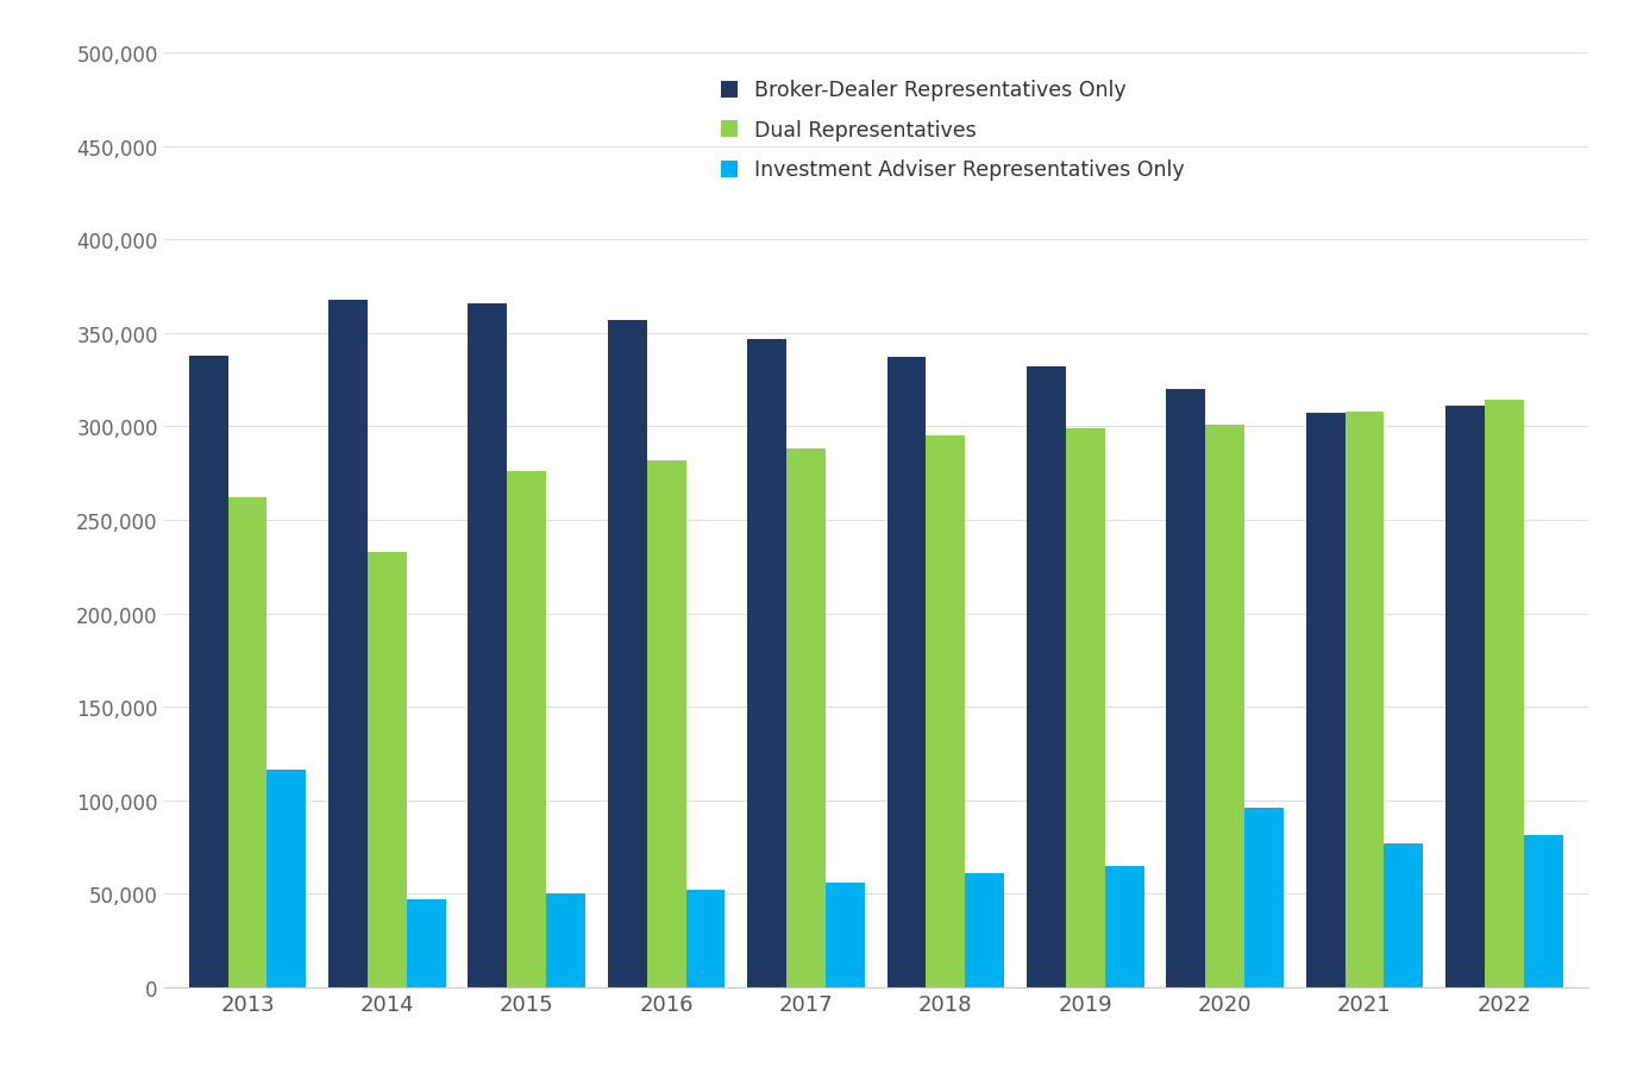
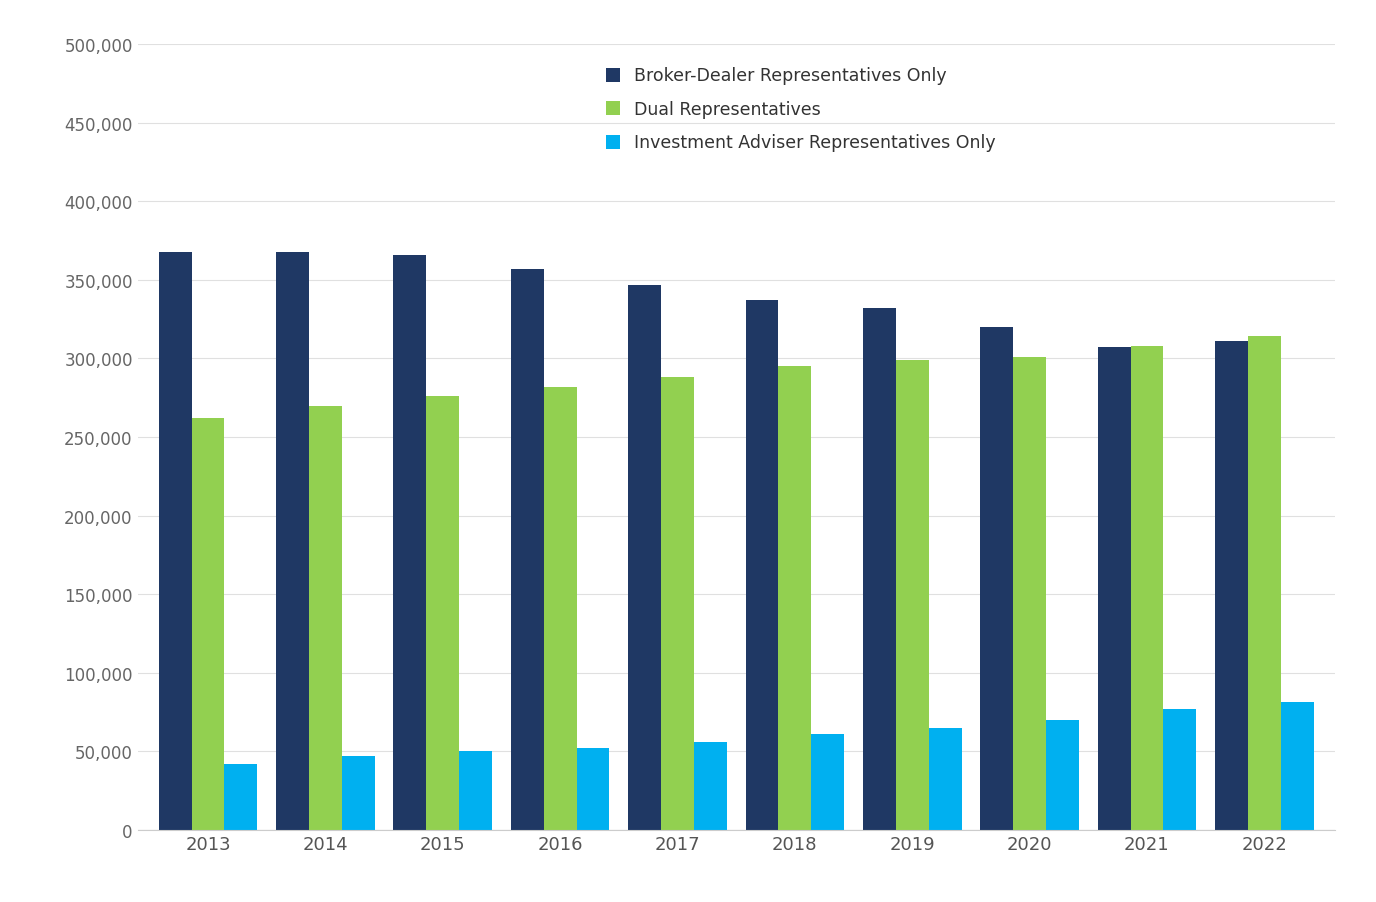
Broker-Dealer Representatives Only/2013: 338,000 -> 368,000
Investment Adviser Representatives Only/2013: 116,000 -> 42,000
Dual Representatives/2014: 233,000 -> 270,000
Investment Adviser Representatives Only/2020: 96,000 -> 70,000
